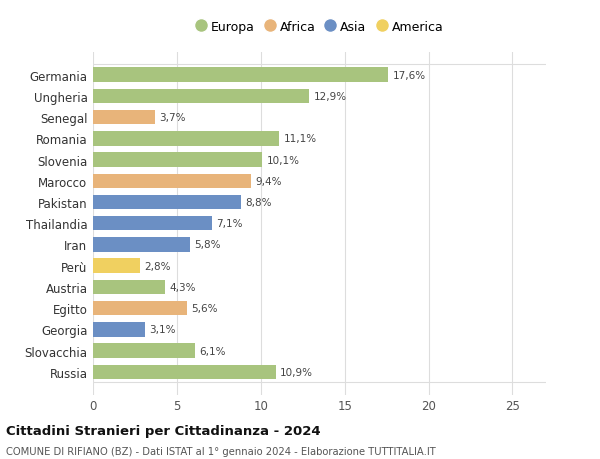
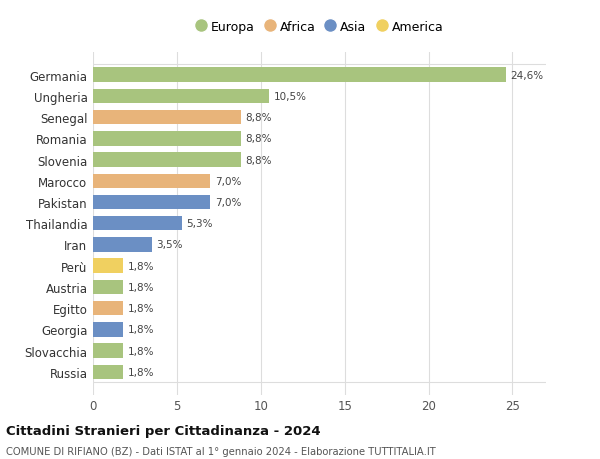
Germania: 17,6% -> 24,6%
Ungheria: 12,9% -> 10,5%
Senegal: 3,7% -> 8,8%
Romania: 11,1% -> 8,8%
Slovenia: 10,1% -> 8,8%
Marocco: 9,4% -> 7,0%
Pakistan: 8,8% -> 7,0%
Thailandia: 7,1% -> 5,3%
Iran: 5,8% -> 3,5%
Perù: 2,8% -> 1,8%
Austria: 4,3% -> 1,8%
Egitto: 5,6% -> 1,8%
Georgia: 3,1% -> 1,8%
Slovacchia: 6,1% -> 1,8%
Russia: 10,9% -> 1,8%
